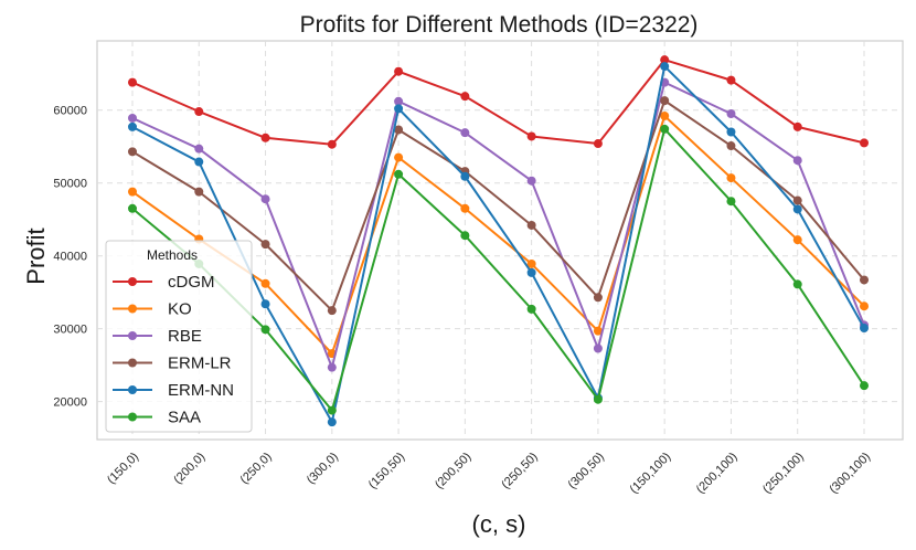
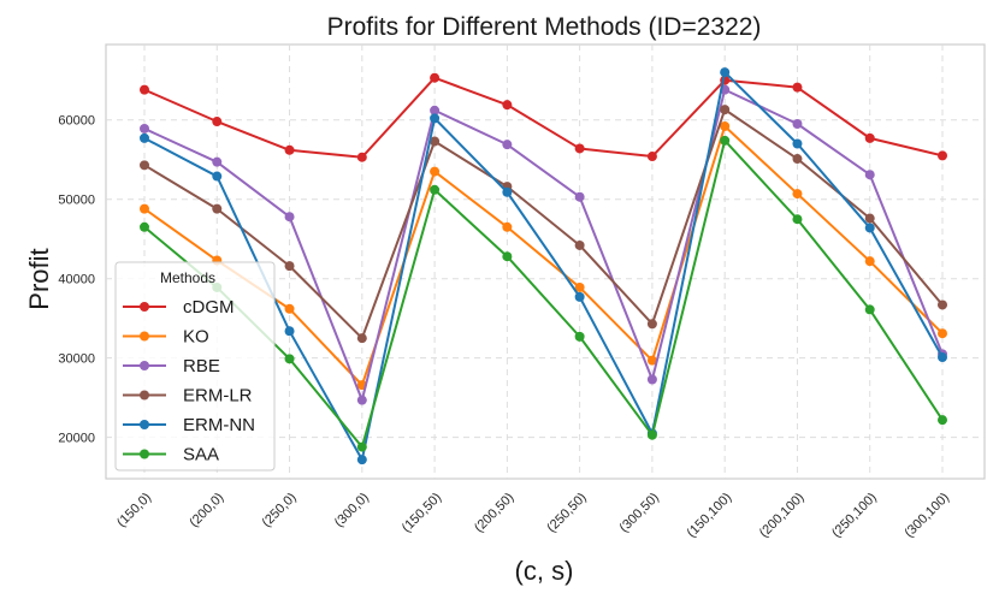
cDGM/(150,100): 67000 -> 65000
